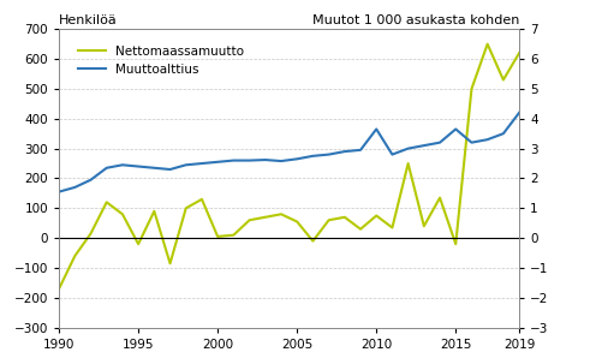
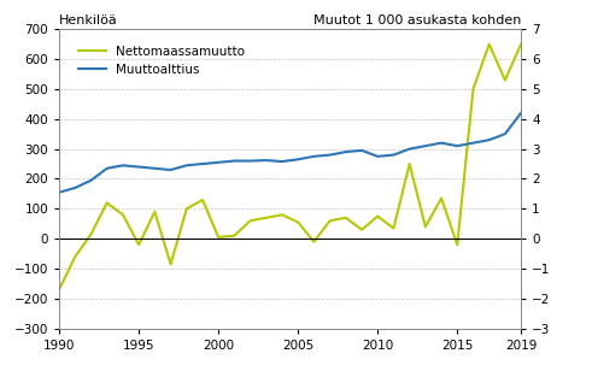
Muuttoalttius/2010: 3.65 -> 2.75
Muuttoalttius/2015: 3.65 -> 3.10
Nettomaassamuutto/2019: 620 -> 650
